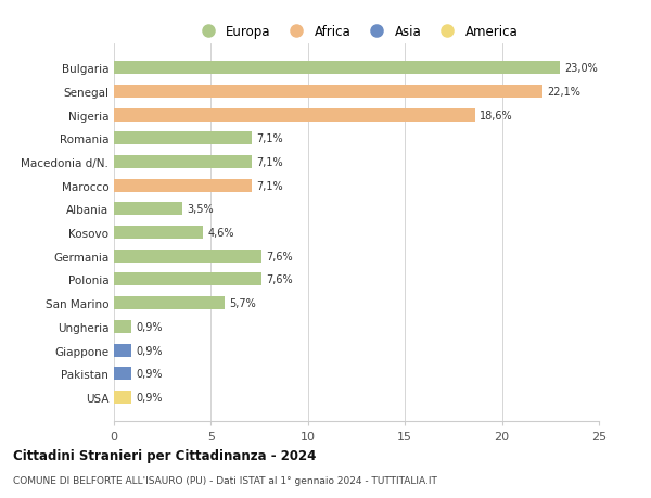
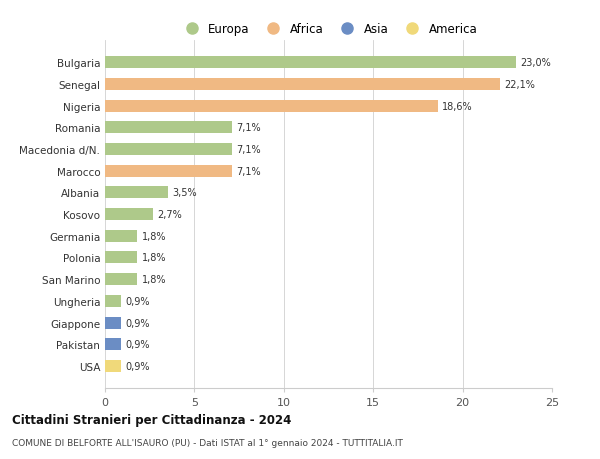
Kosovo: 4,6% -> 2,7%
Germania: 7,6% -> 1,8%
Polonia: 7,6% -> 1,8%
San Marino: 5,7% -> 1,8%
